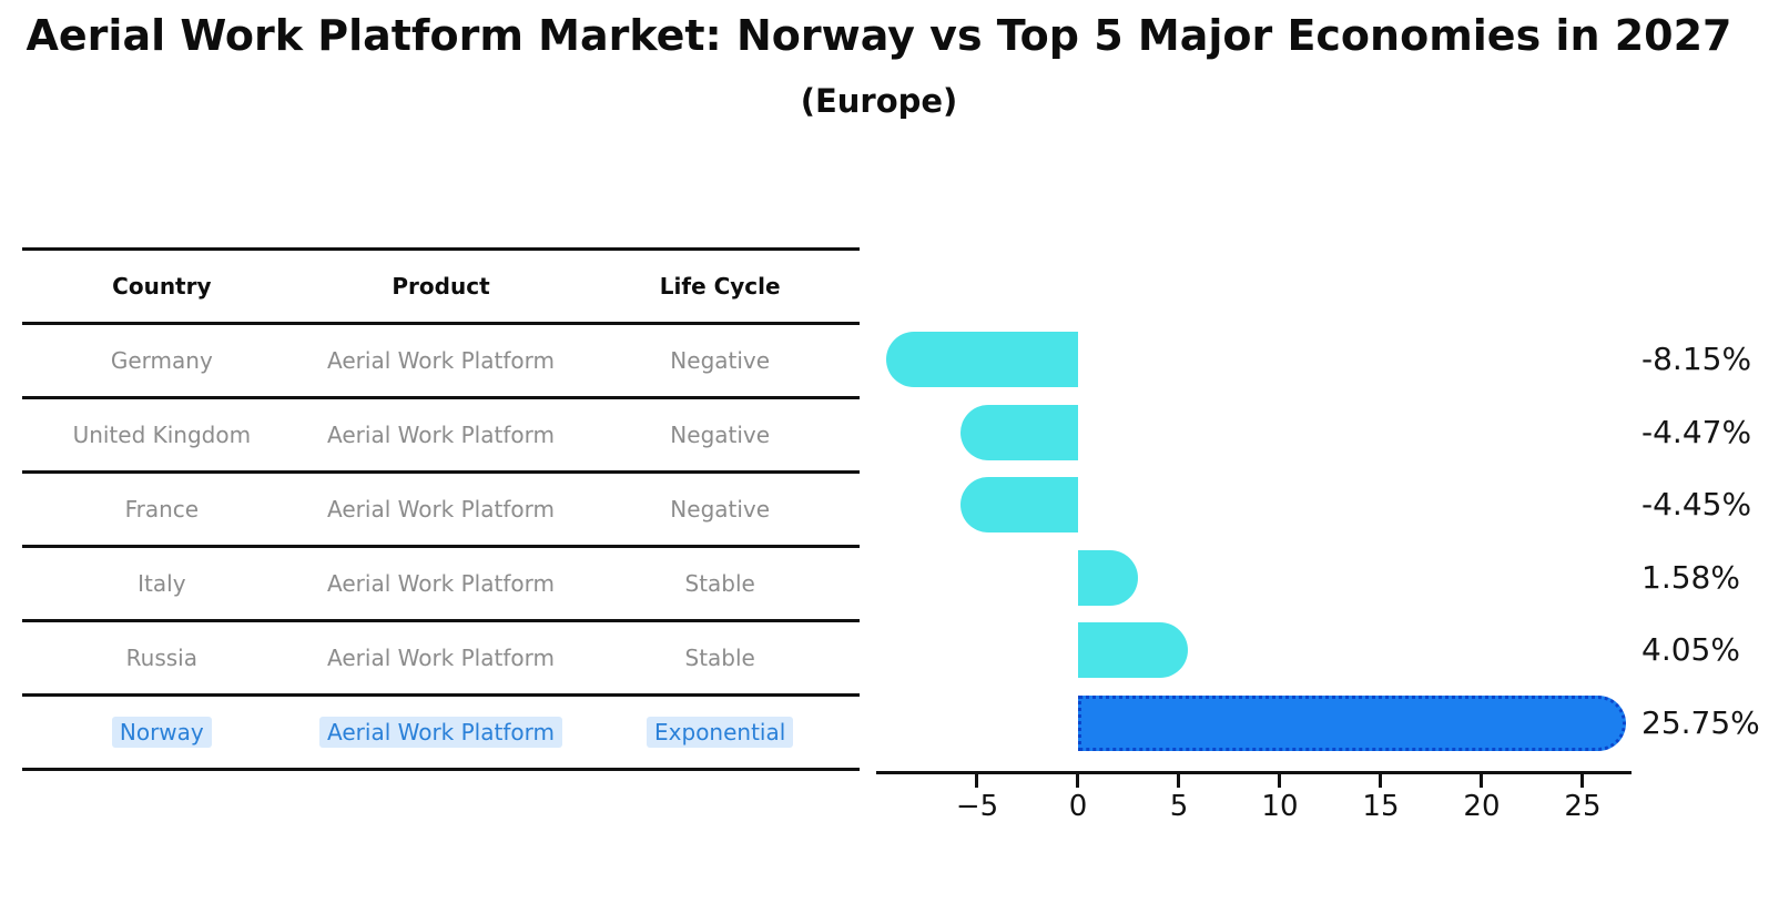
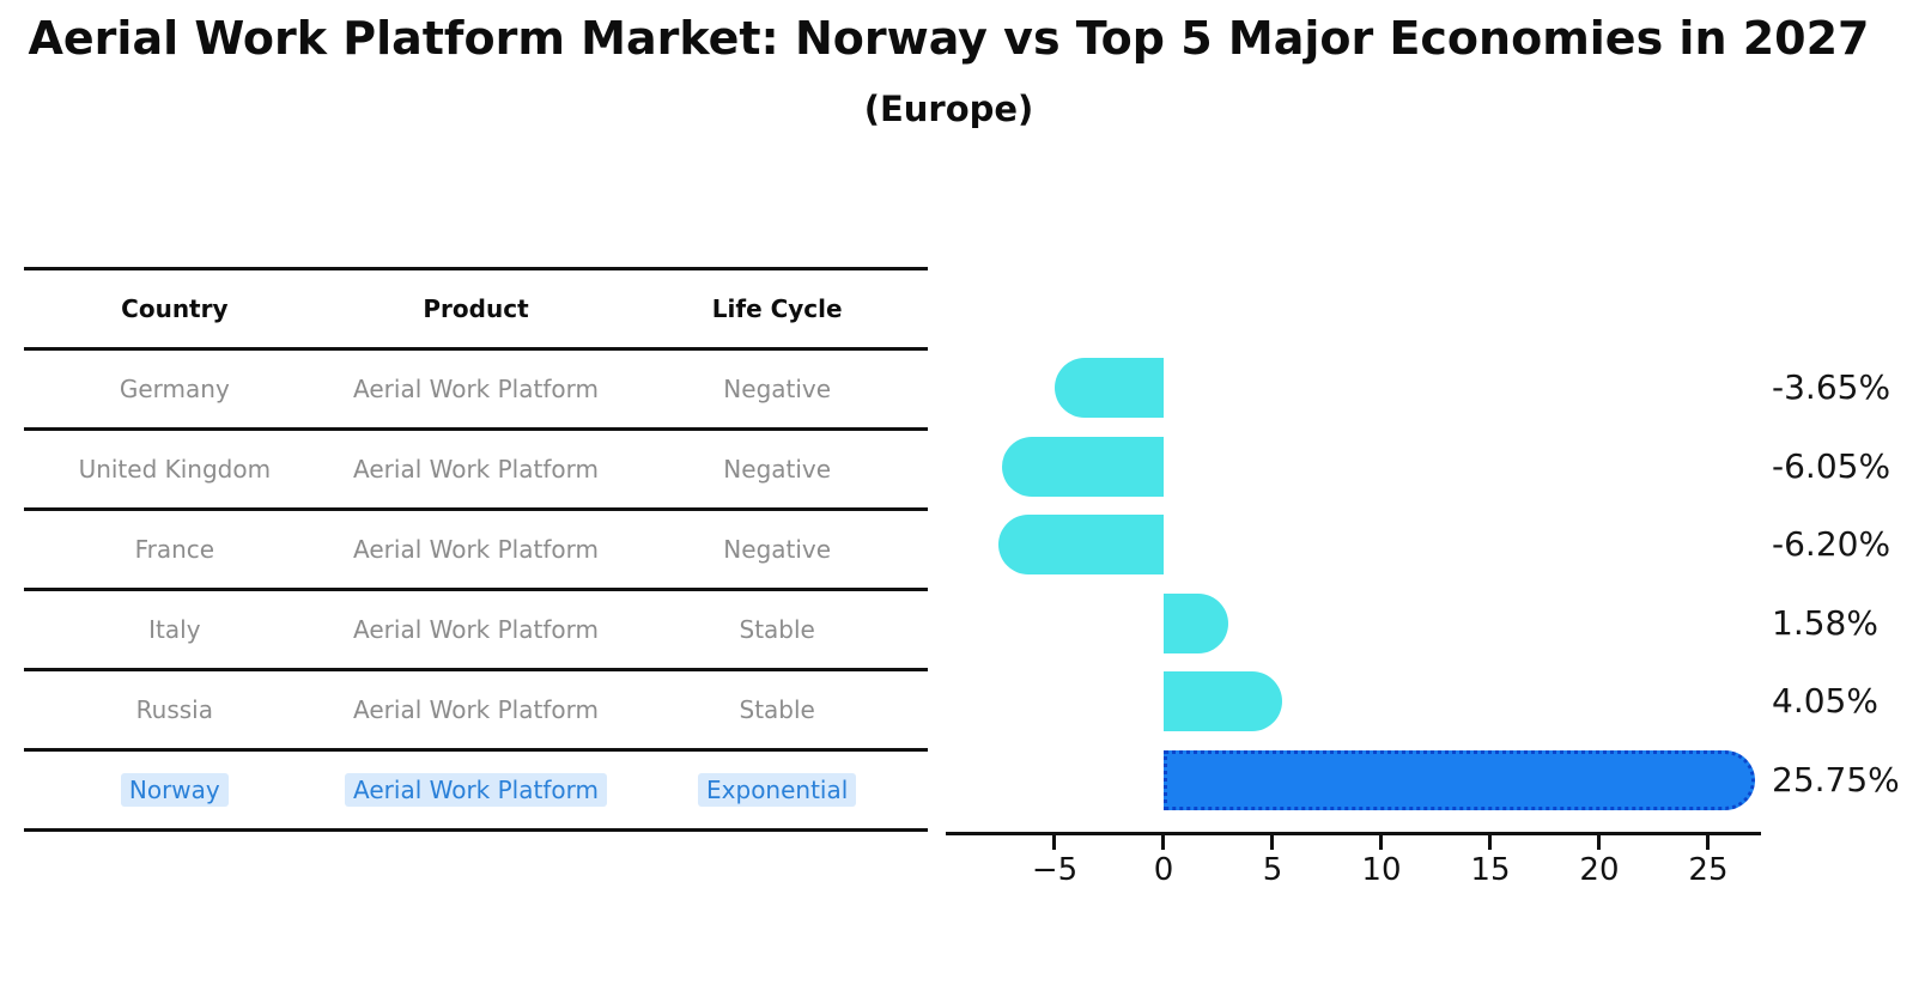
Germany: -8.15% -> -3.65%
United Kingdom: -4.47% -> -6.05%
France: -4.45% -> -6.20%
